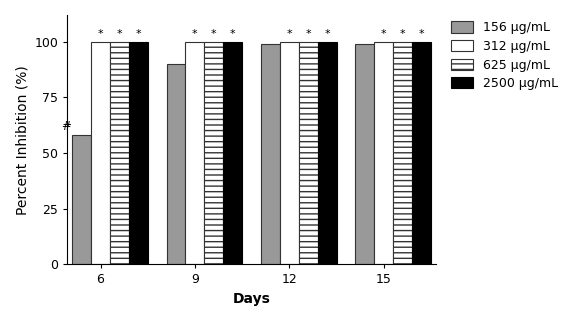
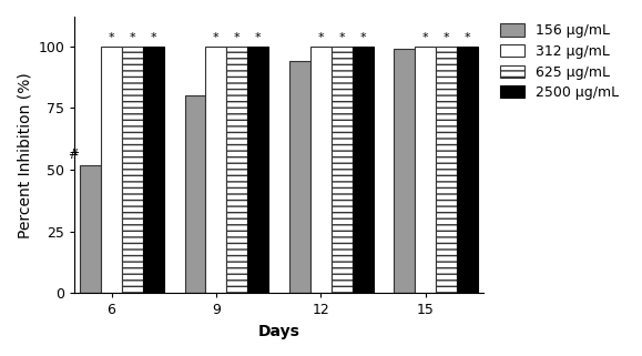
156 μg/mL/6: 58 -> 52
156 μg/mL/9: 90 -> 80
156 μg/mL/12: 99 -> 94
